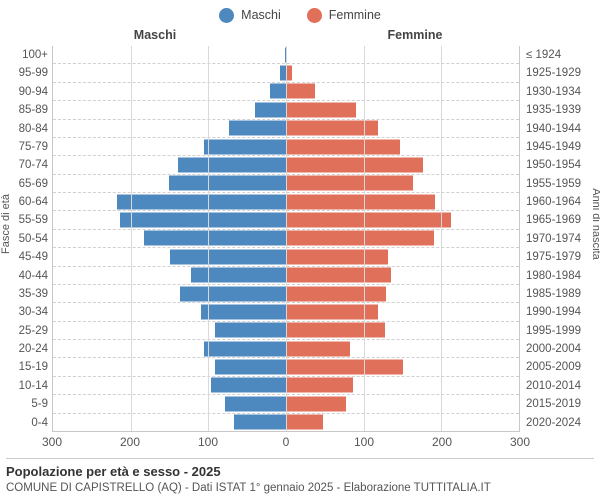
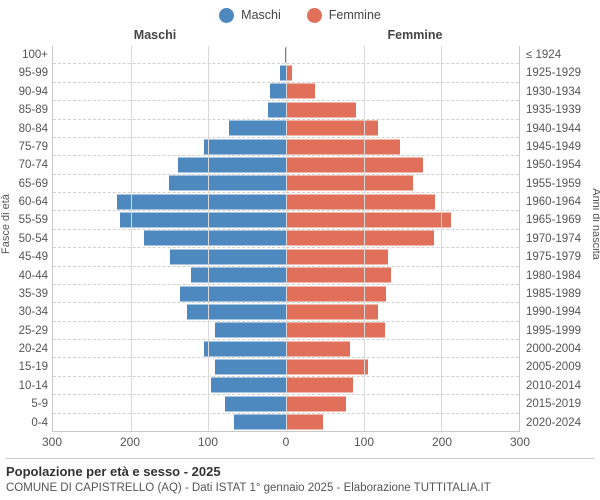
Maschi/85-89: 40 -> 20
Maschi/30-34: 110 -> 130
Femmine/15-19: 150 -> 110
